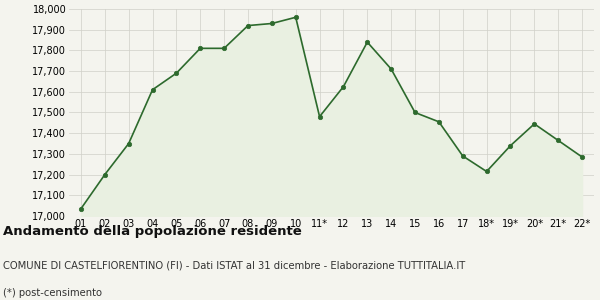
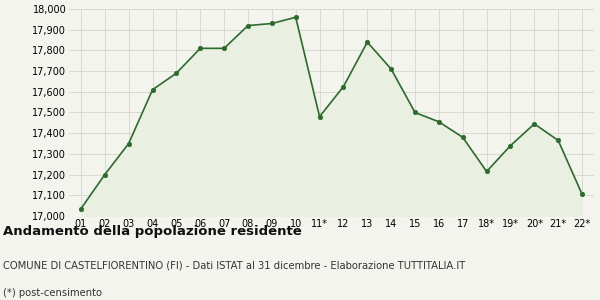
17: 17,290 -> 17,380
22*: 17,285 -> 17,105
